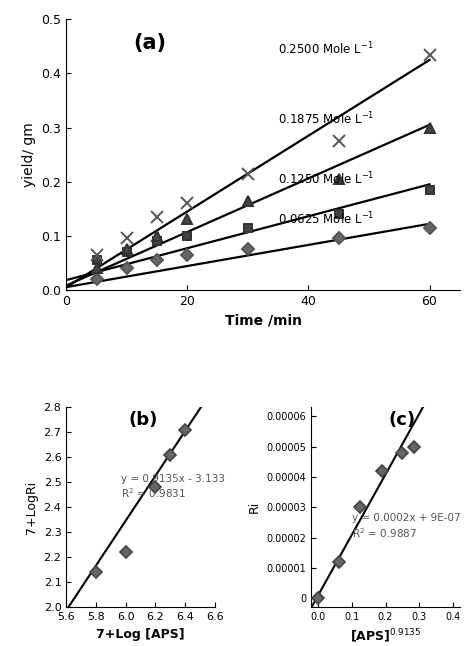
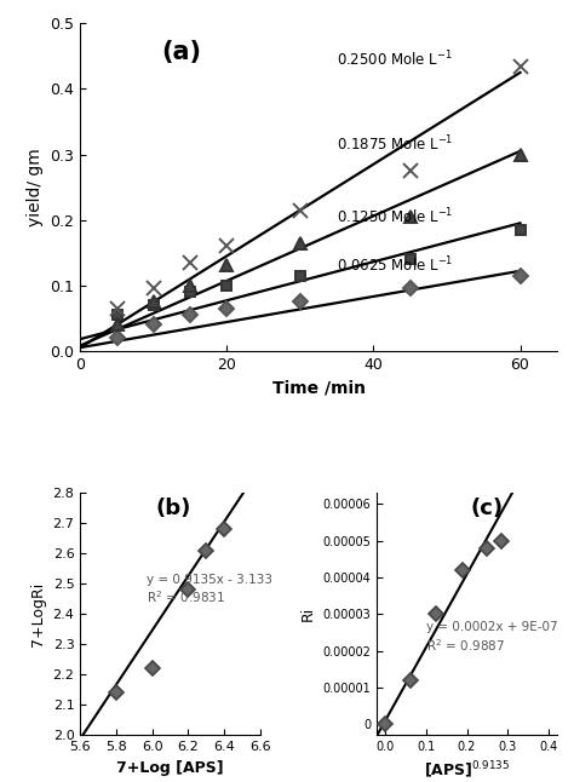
6.4: 2.71 -> 2.68
